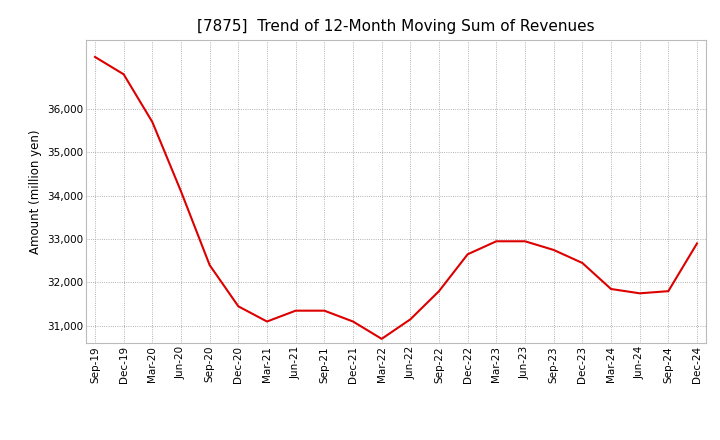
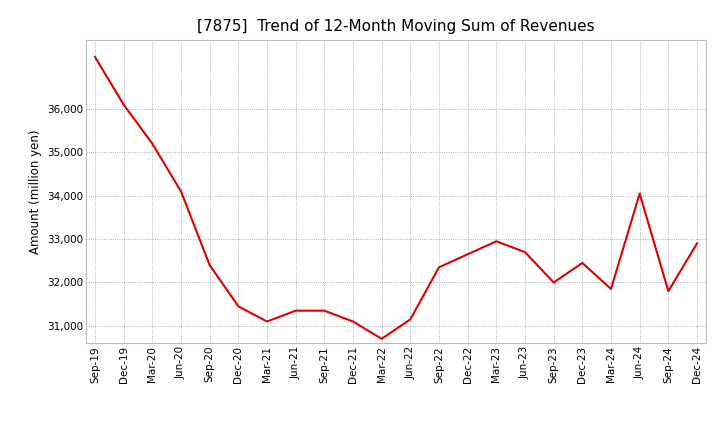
Dec-19: 36,800 -> 36,100
Mar-20: 35,700 -> 35,200
Sep-22: 31,800 -> 32,350
Jun-23: 32,950 -> 32,700
Sep-23: 32,750 -> 32,000
Jun-24: 31,750 -> 34,050
